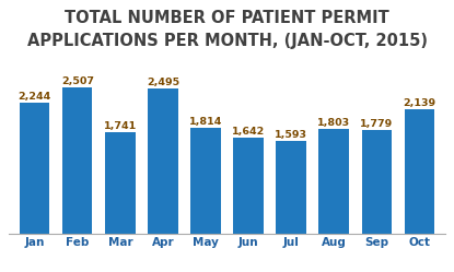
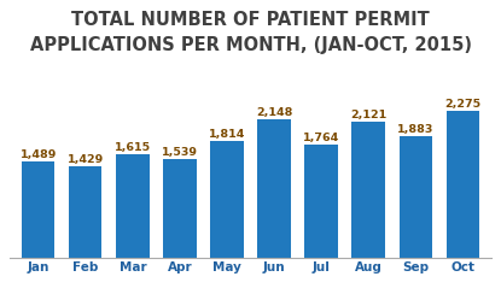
Jan: 2,244 -> 1,489
Feb: 2,507 -> 1,429
Mar: 1,741 -> 1,615
Apr: 2,495 -> 1,539
Jun: 1,642 -> 2,148
Jul: 1,593 -> 1,764
Aug: 1,803 -> 2,121
Sep: 1,779 -> 1,883
Oct: 2,139 -> 2,275
